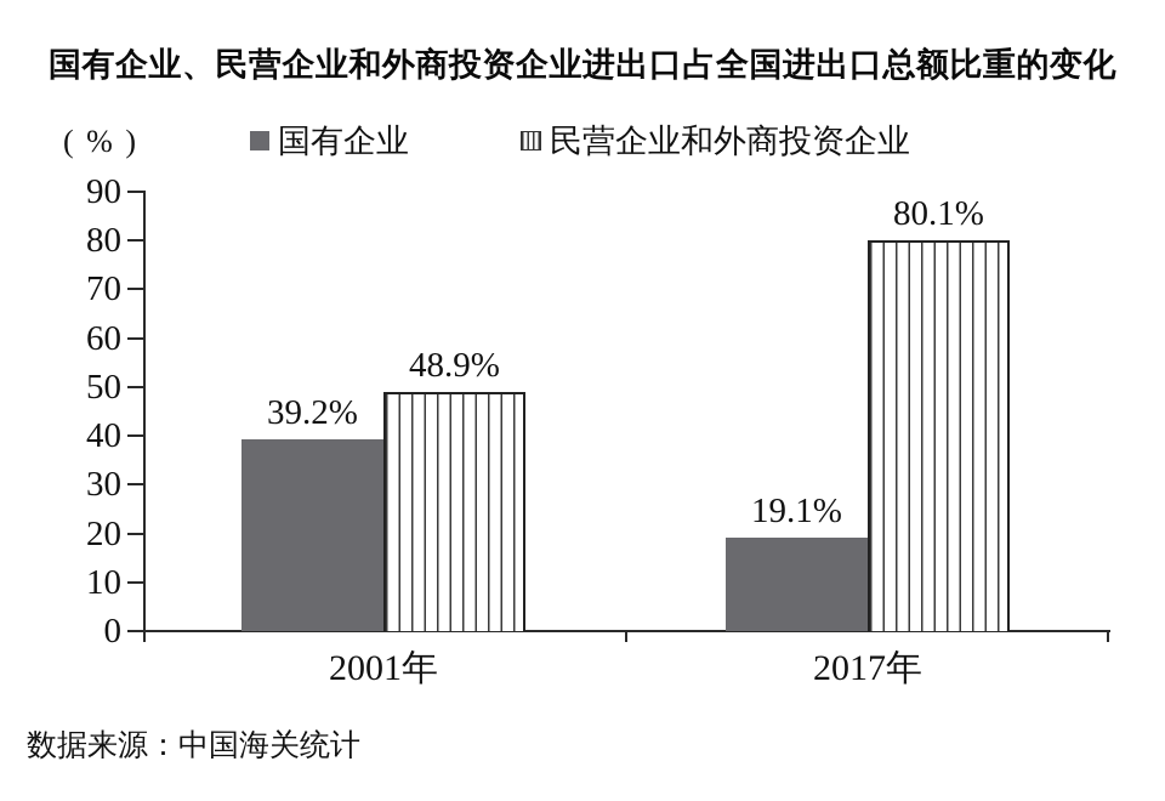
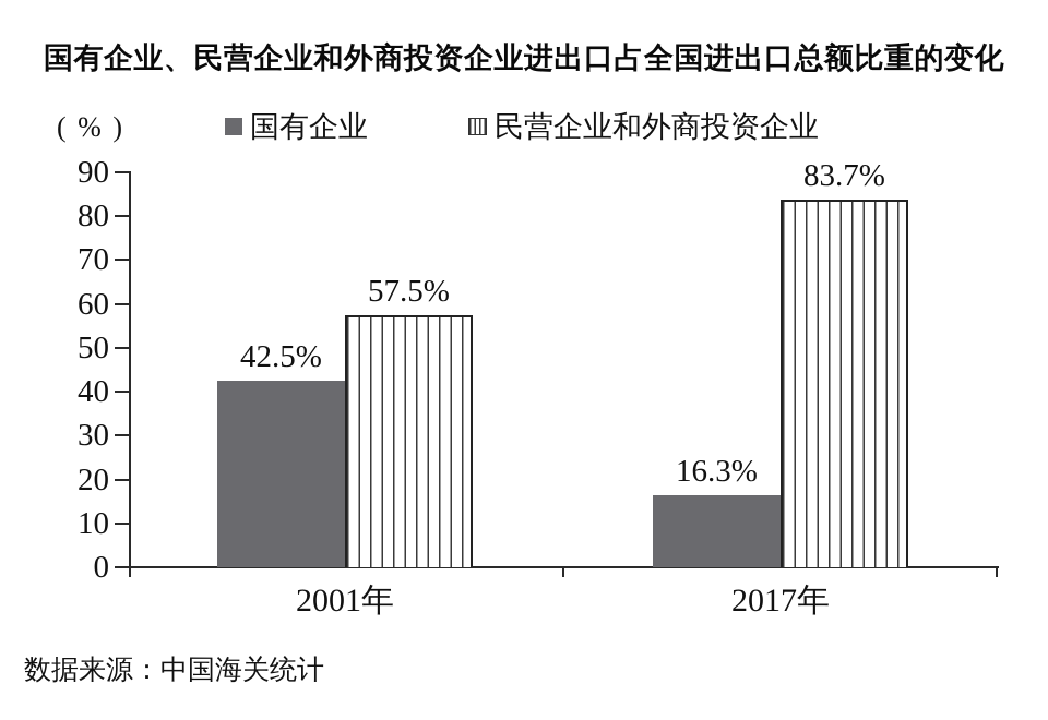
国有企业/2001年: 39.2% -> 42.5%
民营企业和外商投资企业/2001年: 48.9% -> 57.5%
国有企业/2017年: 19.1% -> 16.3%
民营企业和外商投资企业/2017年: 80.1% -> 83.7%
